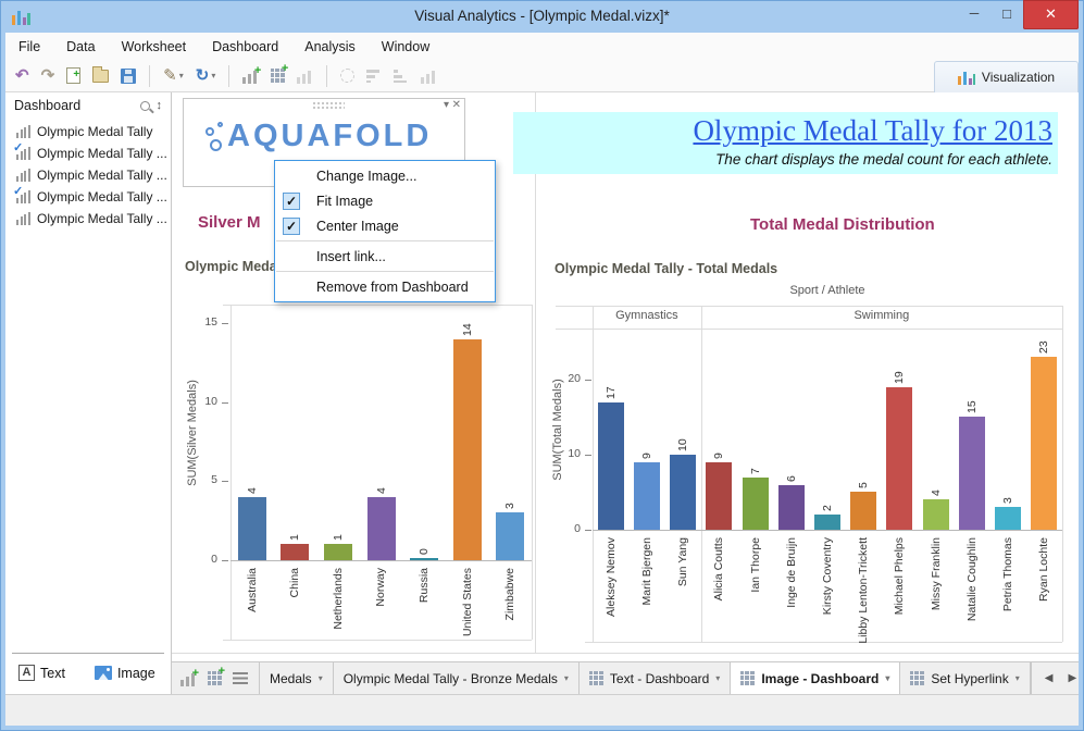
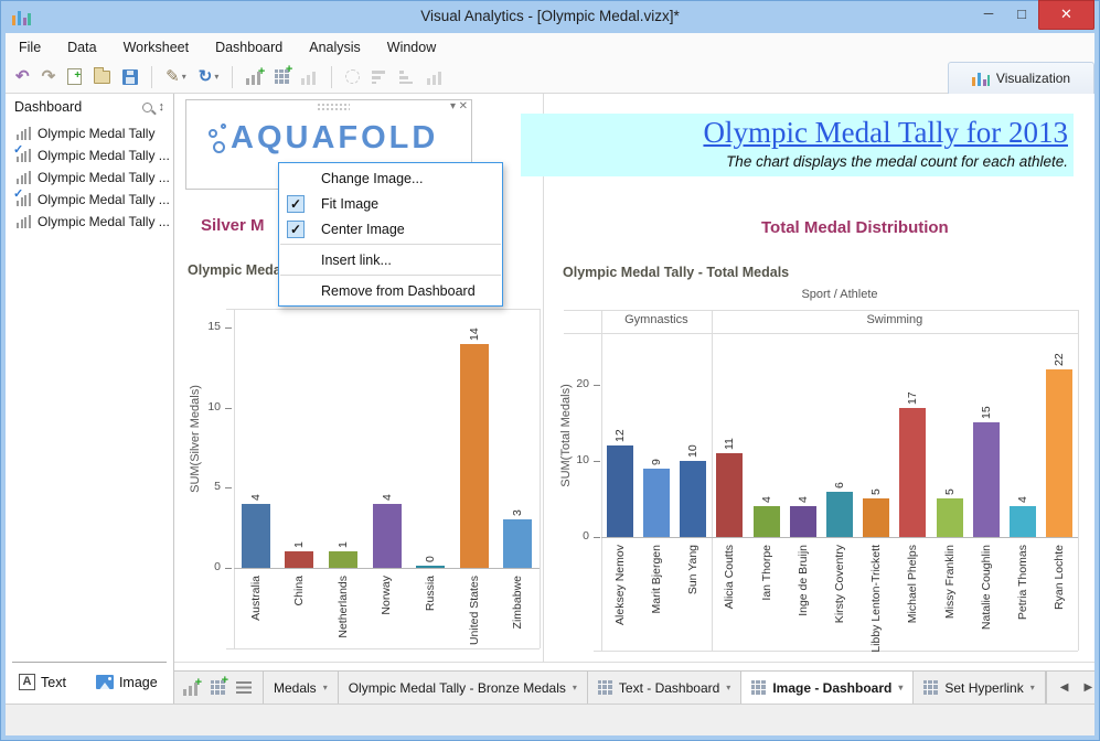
Olympic Medal Tally - Total Medals/Aleksey Nemov: 17 -> 12
Olympic Medal Tally - Total Medals/Alicia Coutts: 9 -> 11
Olympic Medal Tally - Total Medals/Ian Thorpe: 7 -> 4
Olympic Medal Tally - Total Medals/Inge de Bruijn: 6 -> 4
Olympic Medal Tally - Total Medals/Kirsty Coventry: 2 -> 6
Olympic Medal Tally - Total Medals/Michael Phelps: 19 -> 17
Olympic Medal Tally - Total Medals/Missy Franklin: 4 -> 5
Olympic Medal Tally - Total Medals/Petria Thomas: 3 -> 4
Olympic Medal Tally - Total Medals/Ryan Lochte: 23 -> 22
